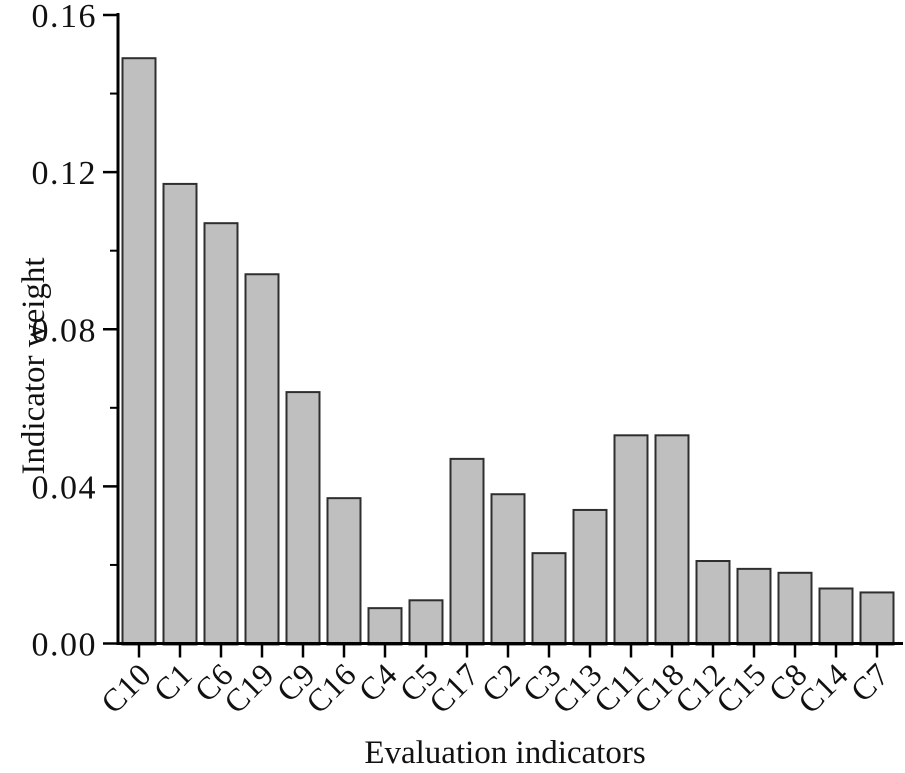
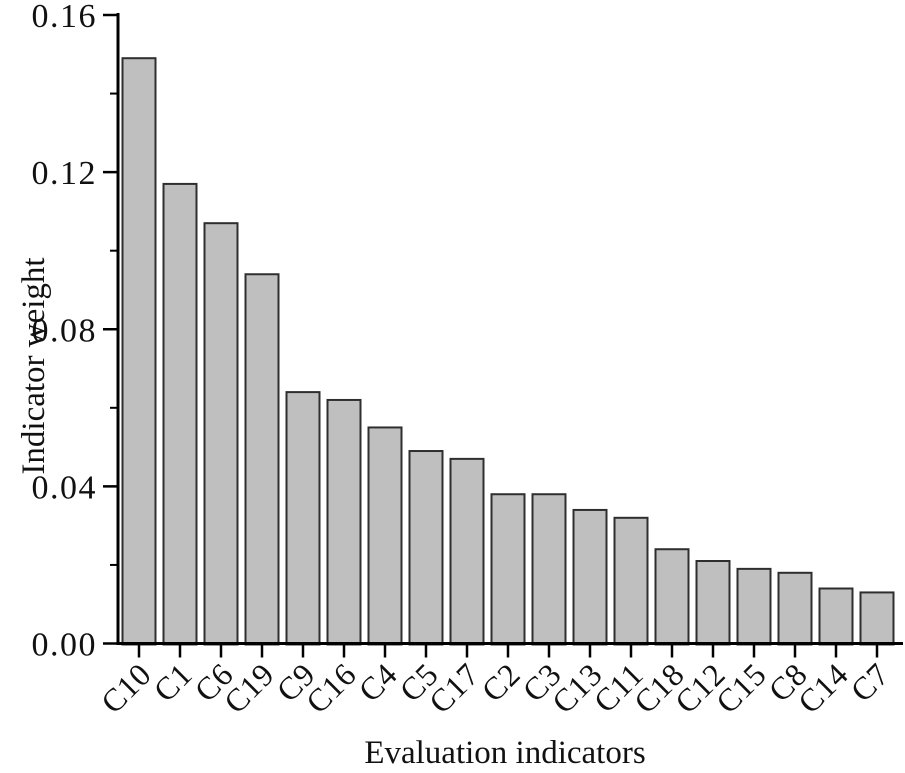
C16: 0.037 -> 0.062
C4: 0.009 -> 0.055
C5: 0.011 -> 0.049
C3: 0.023 -> 0.038
C11: 0.053 -> 0.032
C18: 0.053 -> 0.024
